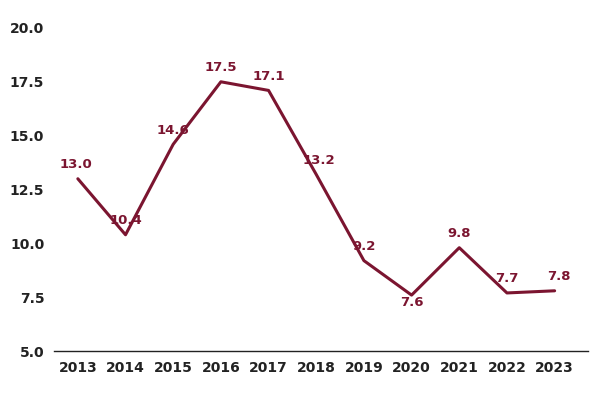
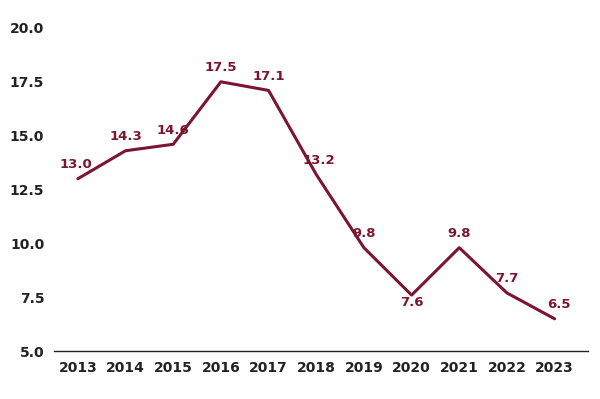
2014: 10.4 -> 14.3
2019: 9.2 -> 9.8
2023: 7.8 -> 6.5
